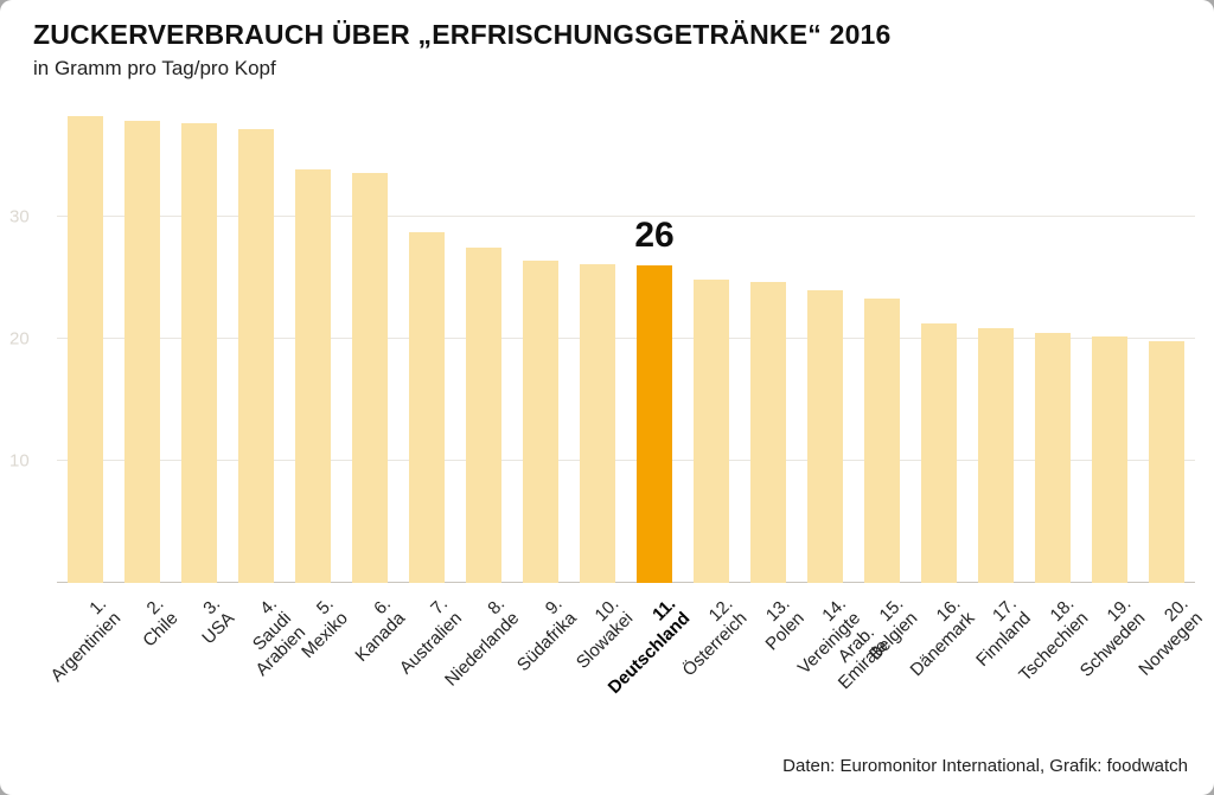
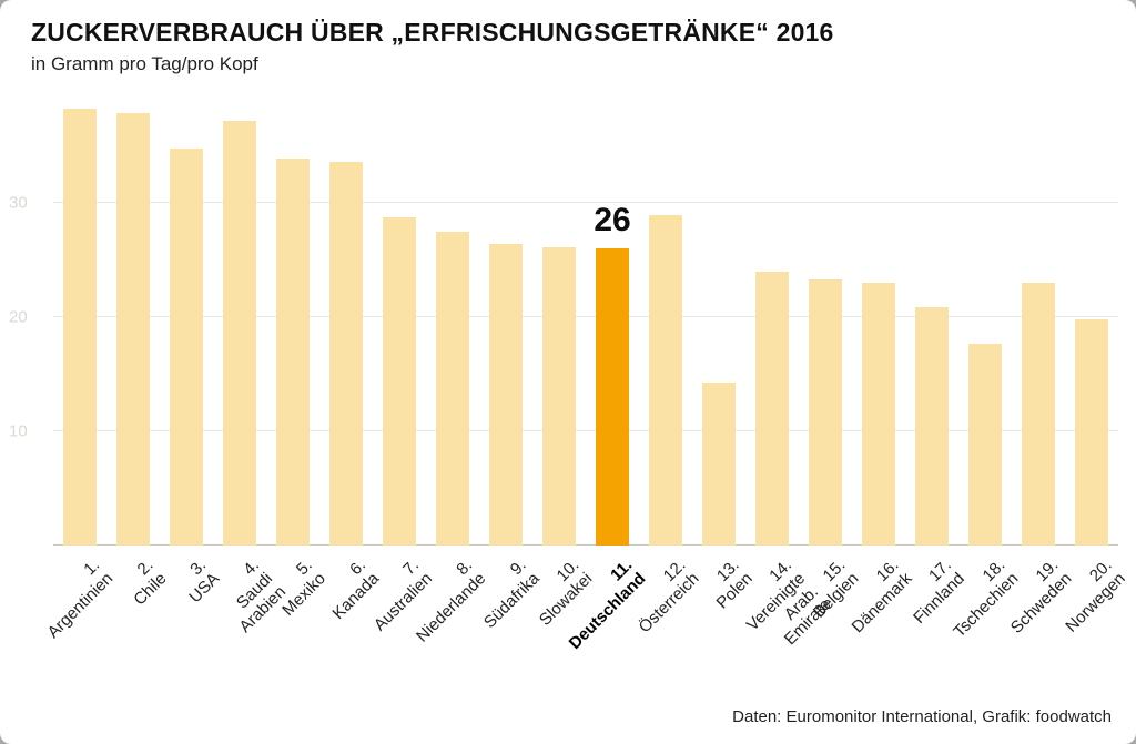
3. USA: 37.6 -> 34.7
12. Österreich: 24.8 -> 28.9
13. Polen: 24.6 -> 14.3
16. Dänemark: 21.2 -> 23.0
18. Tschechien: 20.5 -> 17.7
19. Schweden: 20.2 -> 23.0
